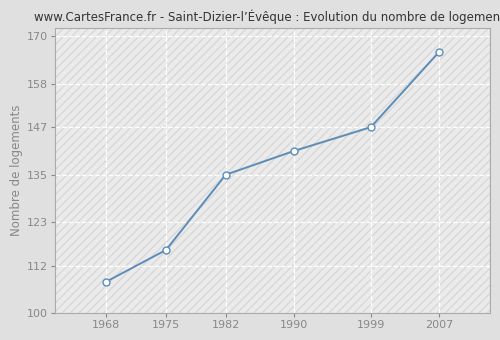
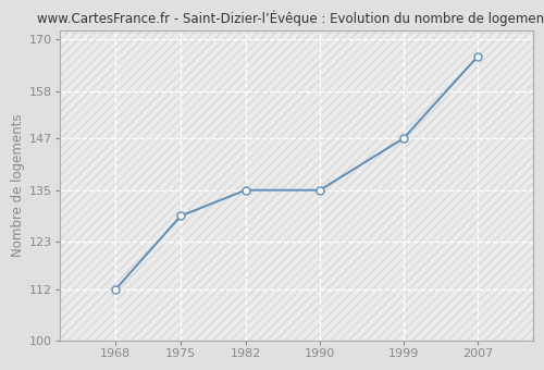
1968: 108 -> 112
1975: 116 -> 129
1990: 141 -> 135
